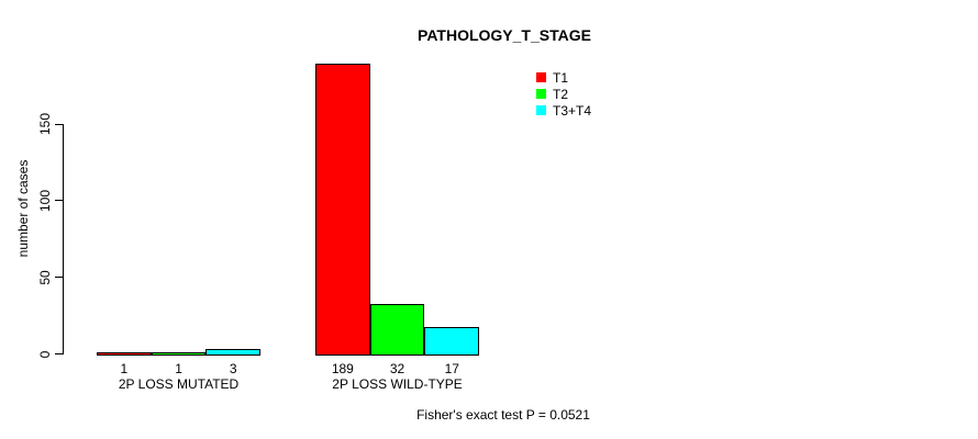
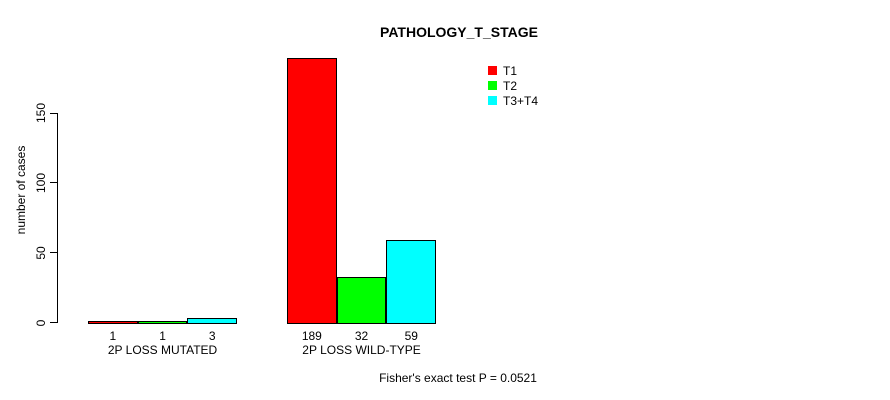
T3+T4/2P LOSS WILD-TYPE: 17 -> 59
